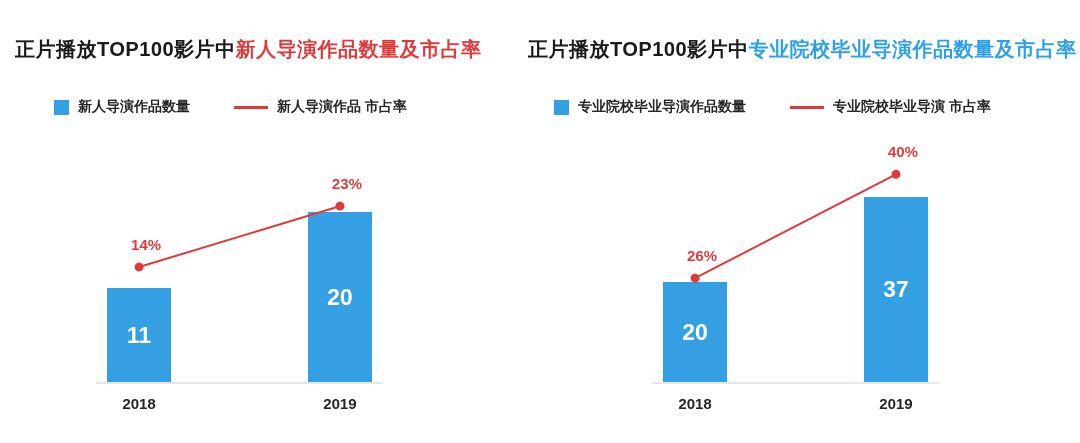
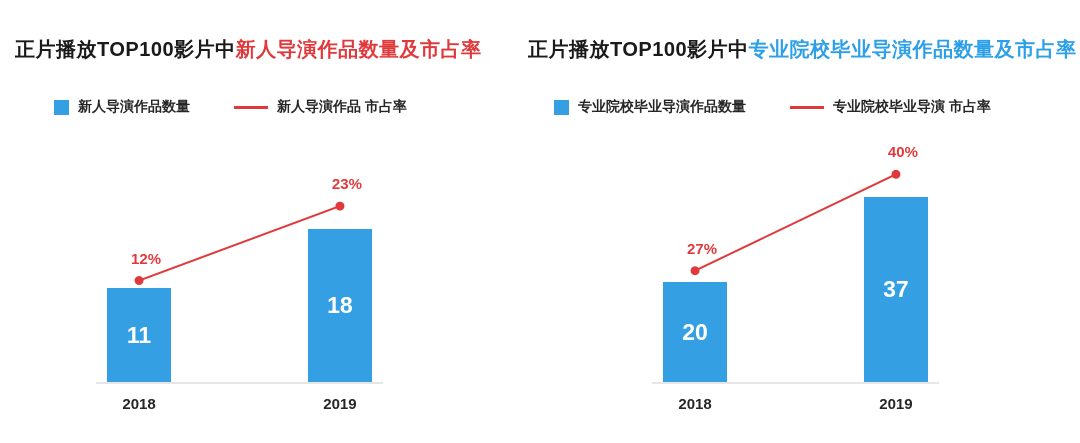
正片播放TOP100影片中新人导演作品数量及市占率/新人导演作品 市占率/2018: 14% -> 12%
正片播放TOP100影片中新人导演作品数量及市占率/新人导演作品数量/2019: 20 -> 18
正片播放TOP100影片中专业院校毕业导演作品数量及市占率/专业院校毕业导演 市占率/2018: 26% -> 27%
